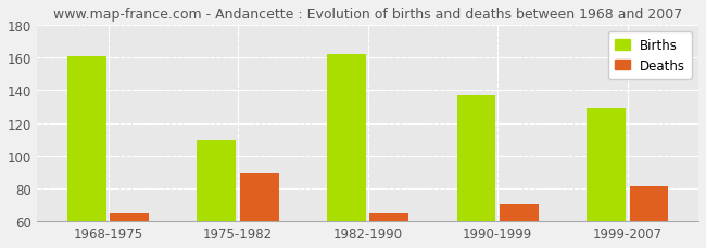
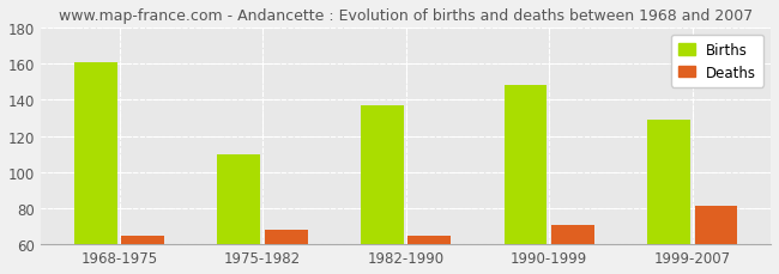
Deaths/1975-1982: 89 -> 68
Births/1982-1990: 162 -> 137
Births/1990-1999: 137 -> 148
